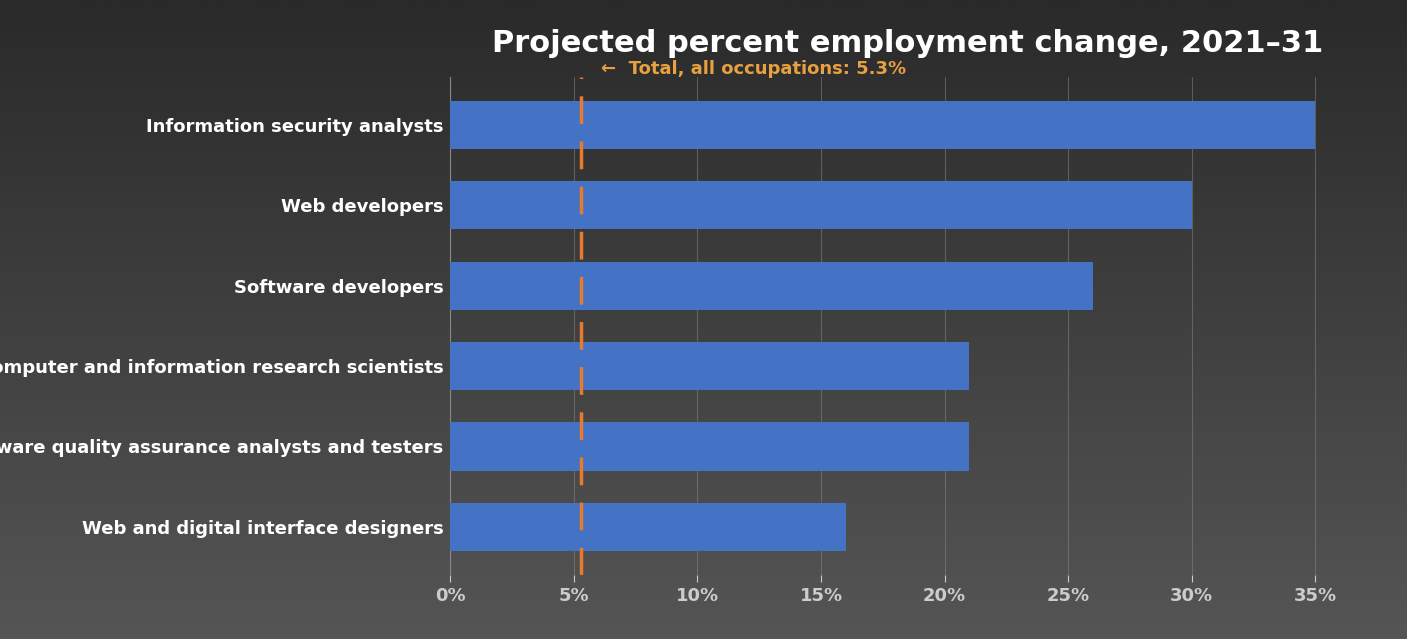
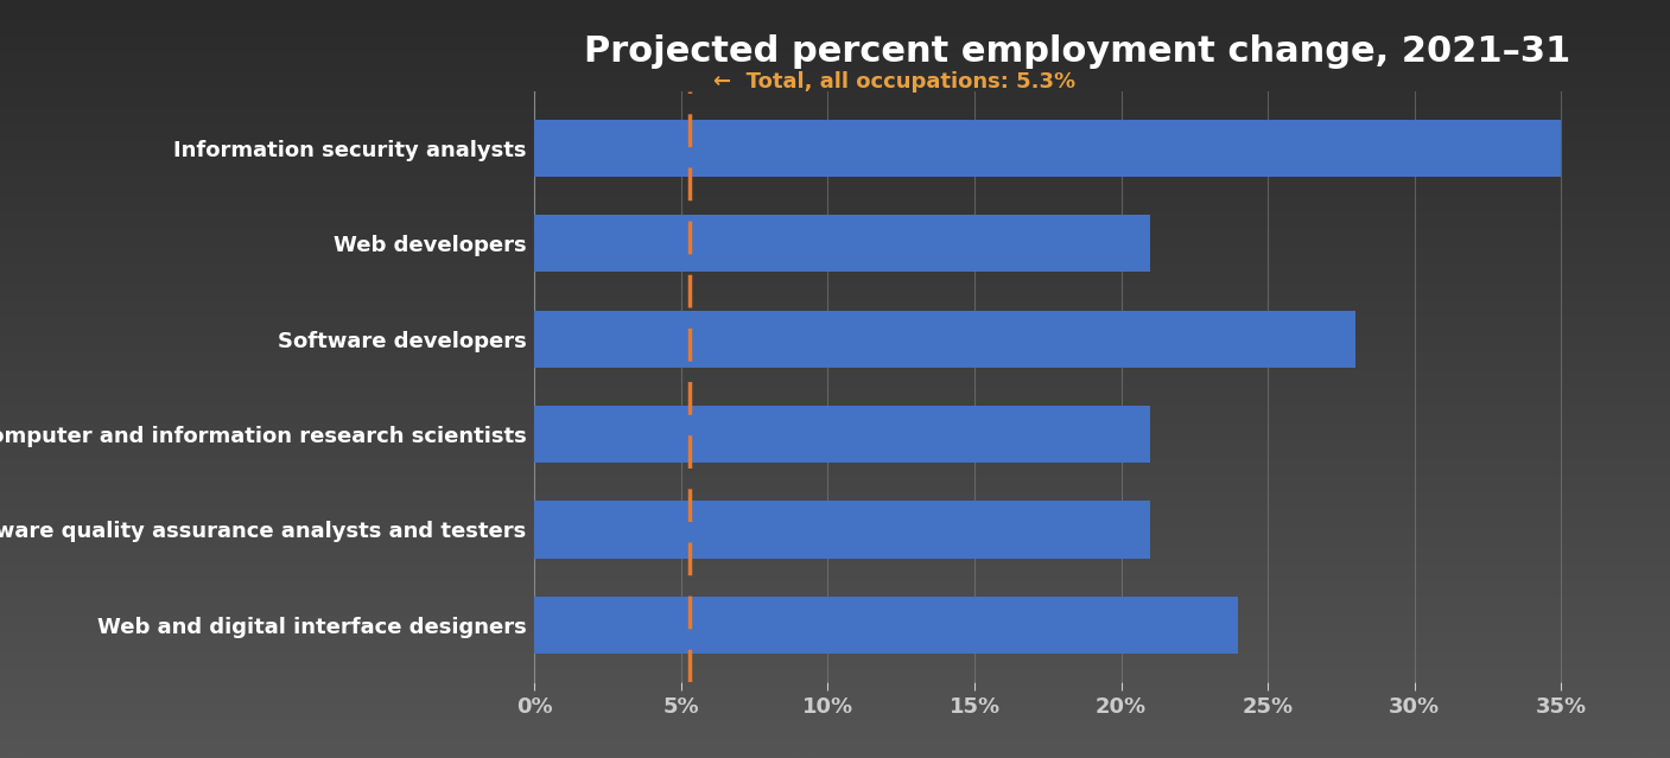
Web developers: 30% -> 21%
Software developers: 26% -> 28%
Web and digital interface designers: 16% -> 24%
